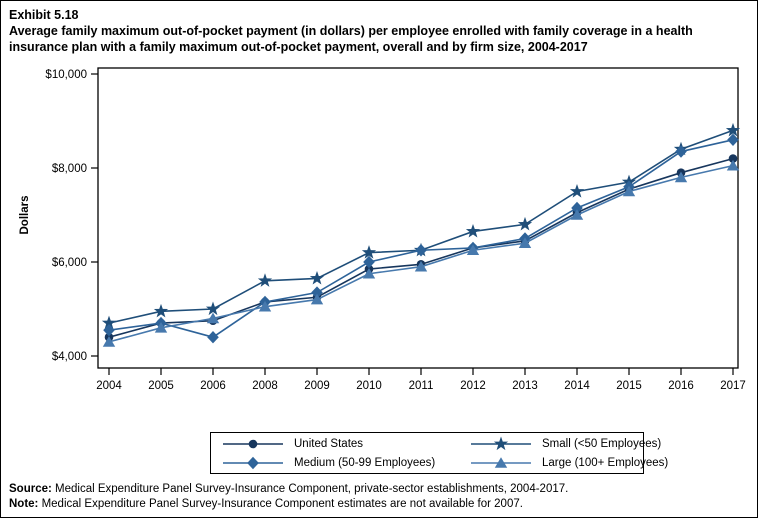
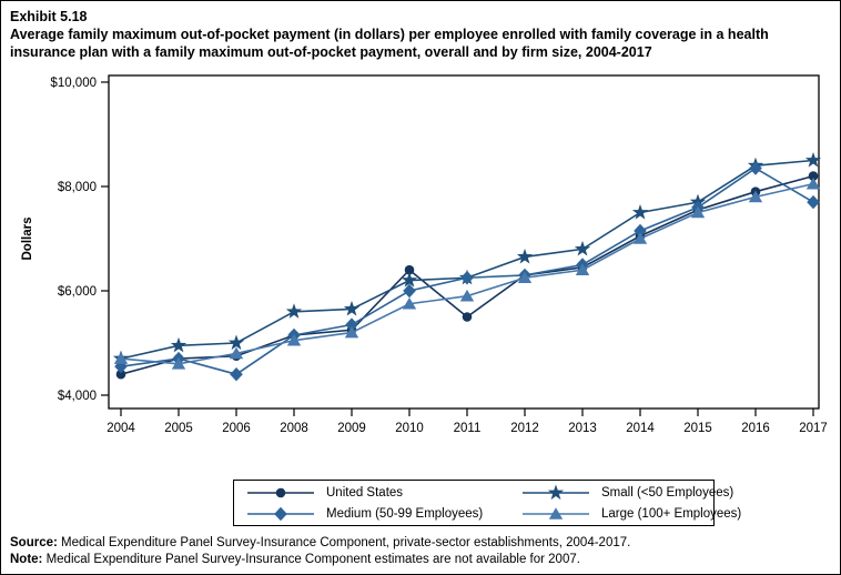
Large (100+ Employees)/2004: $4300 -> $4700
United States/2010: $5800 -> $6400
United States/2011: $6000 -> $5500
Small (<50 Employees)/2017: $8800 -> $8500
Medium (50-99 Employees)/2017: $8600 -> $7700
